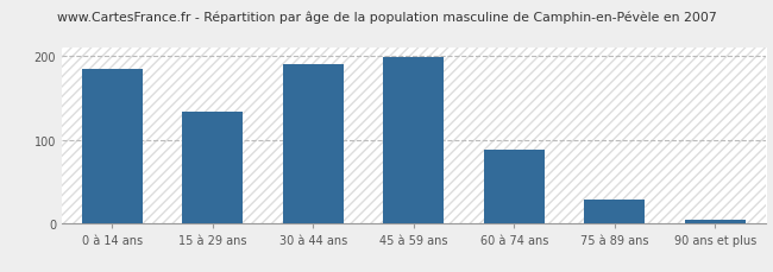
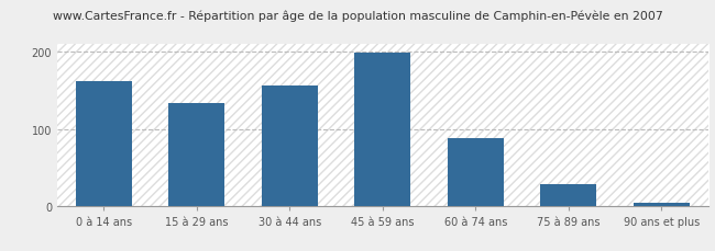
0 à 14 ans: 185 -> 162
30 à 44 ans: 190 -> 156
